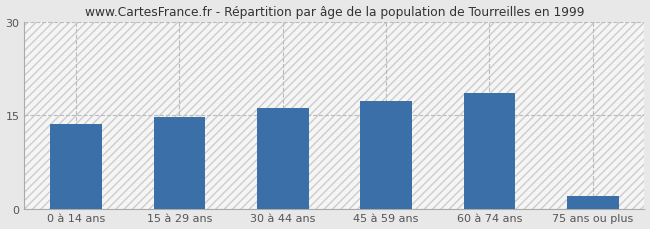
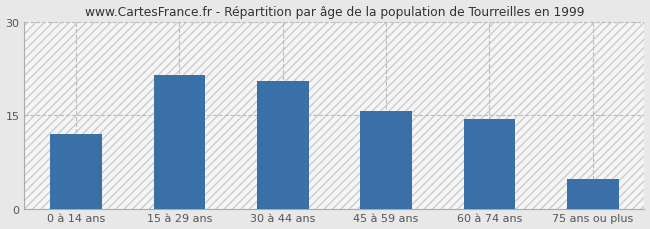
0 à 14 ans: 13.5 -> 12.0
15 à 29 ans: 14.7 -> 21.4
30 à 44 ans: 16.1 -> 20.4
45 à 59 ans: 17.2 -> 15.6
60 à 74 ans: 18.6 -> 14.4
75 ans ou plus: 2.0 -> 4.8
